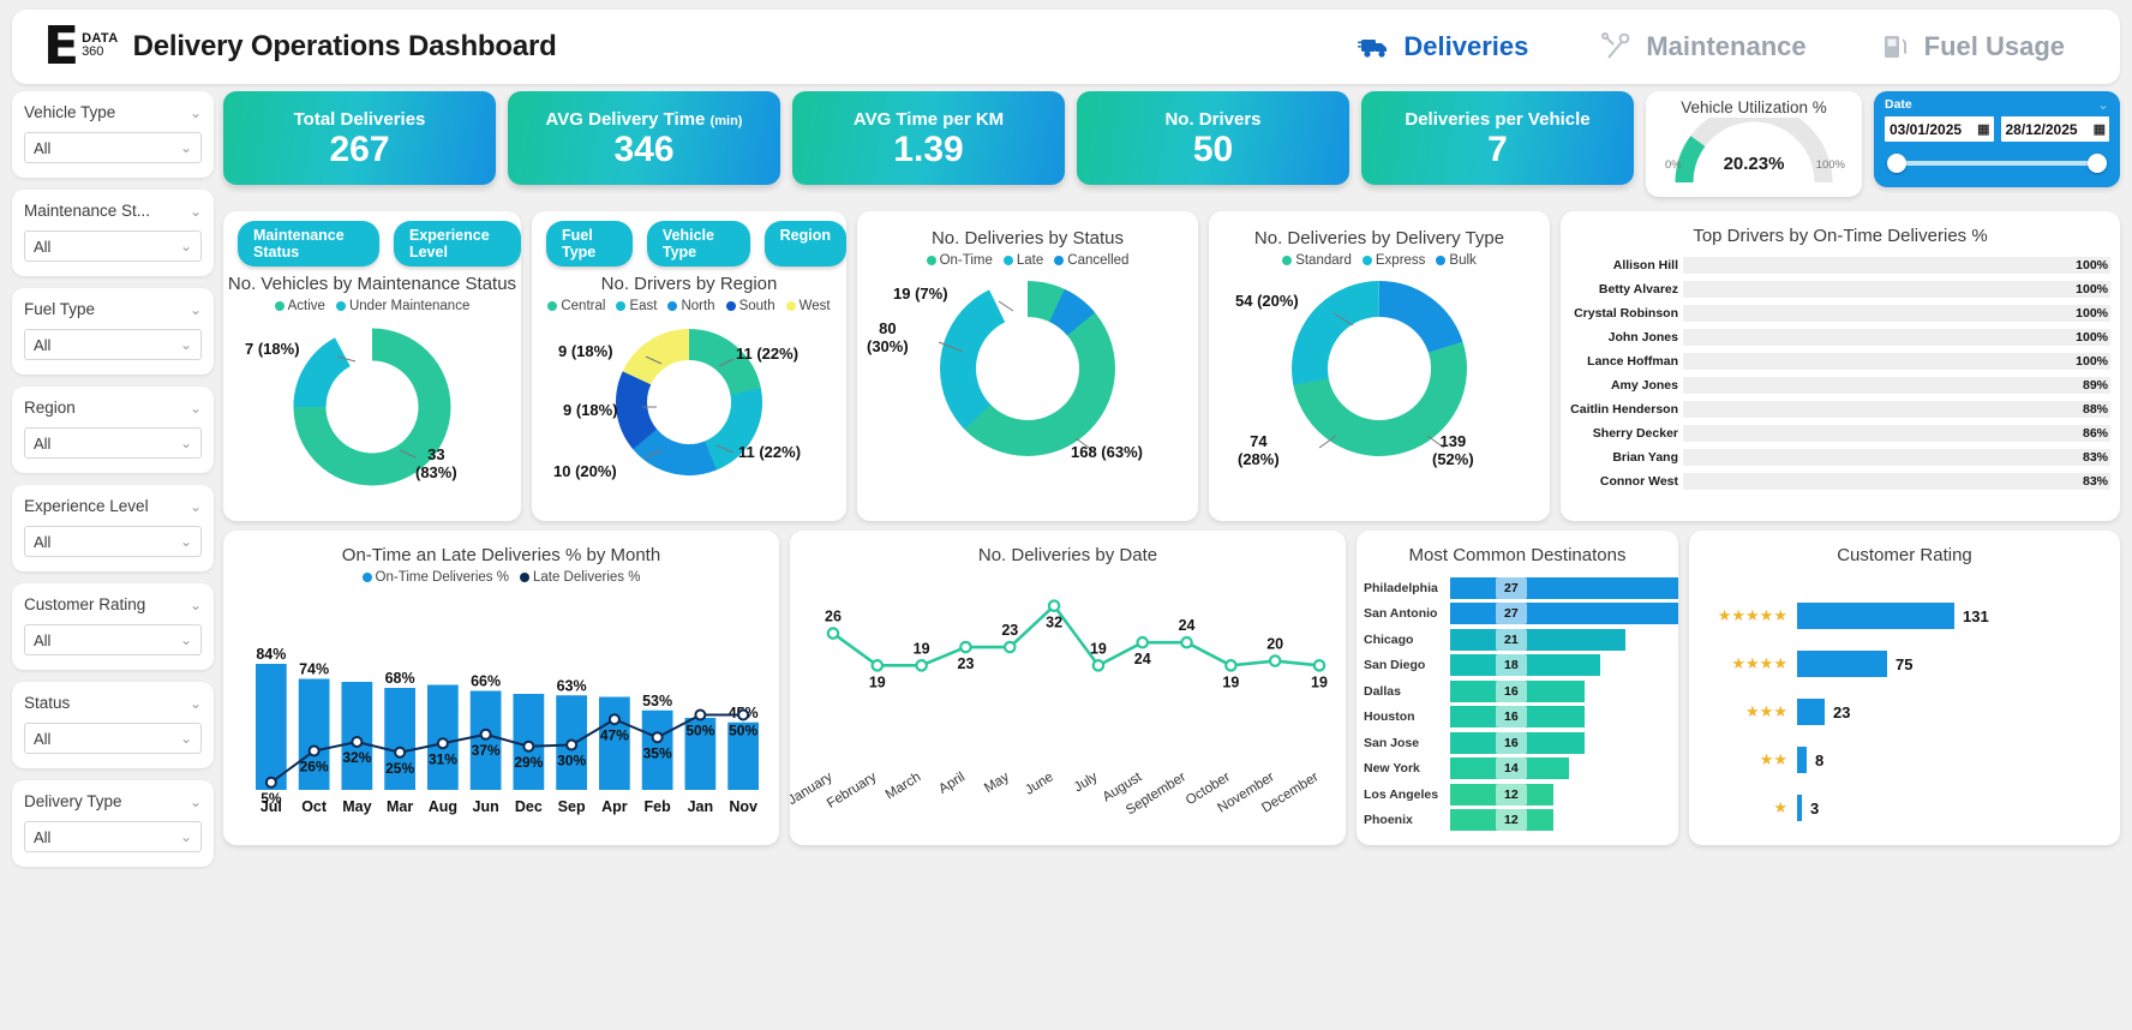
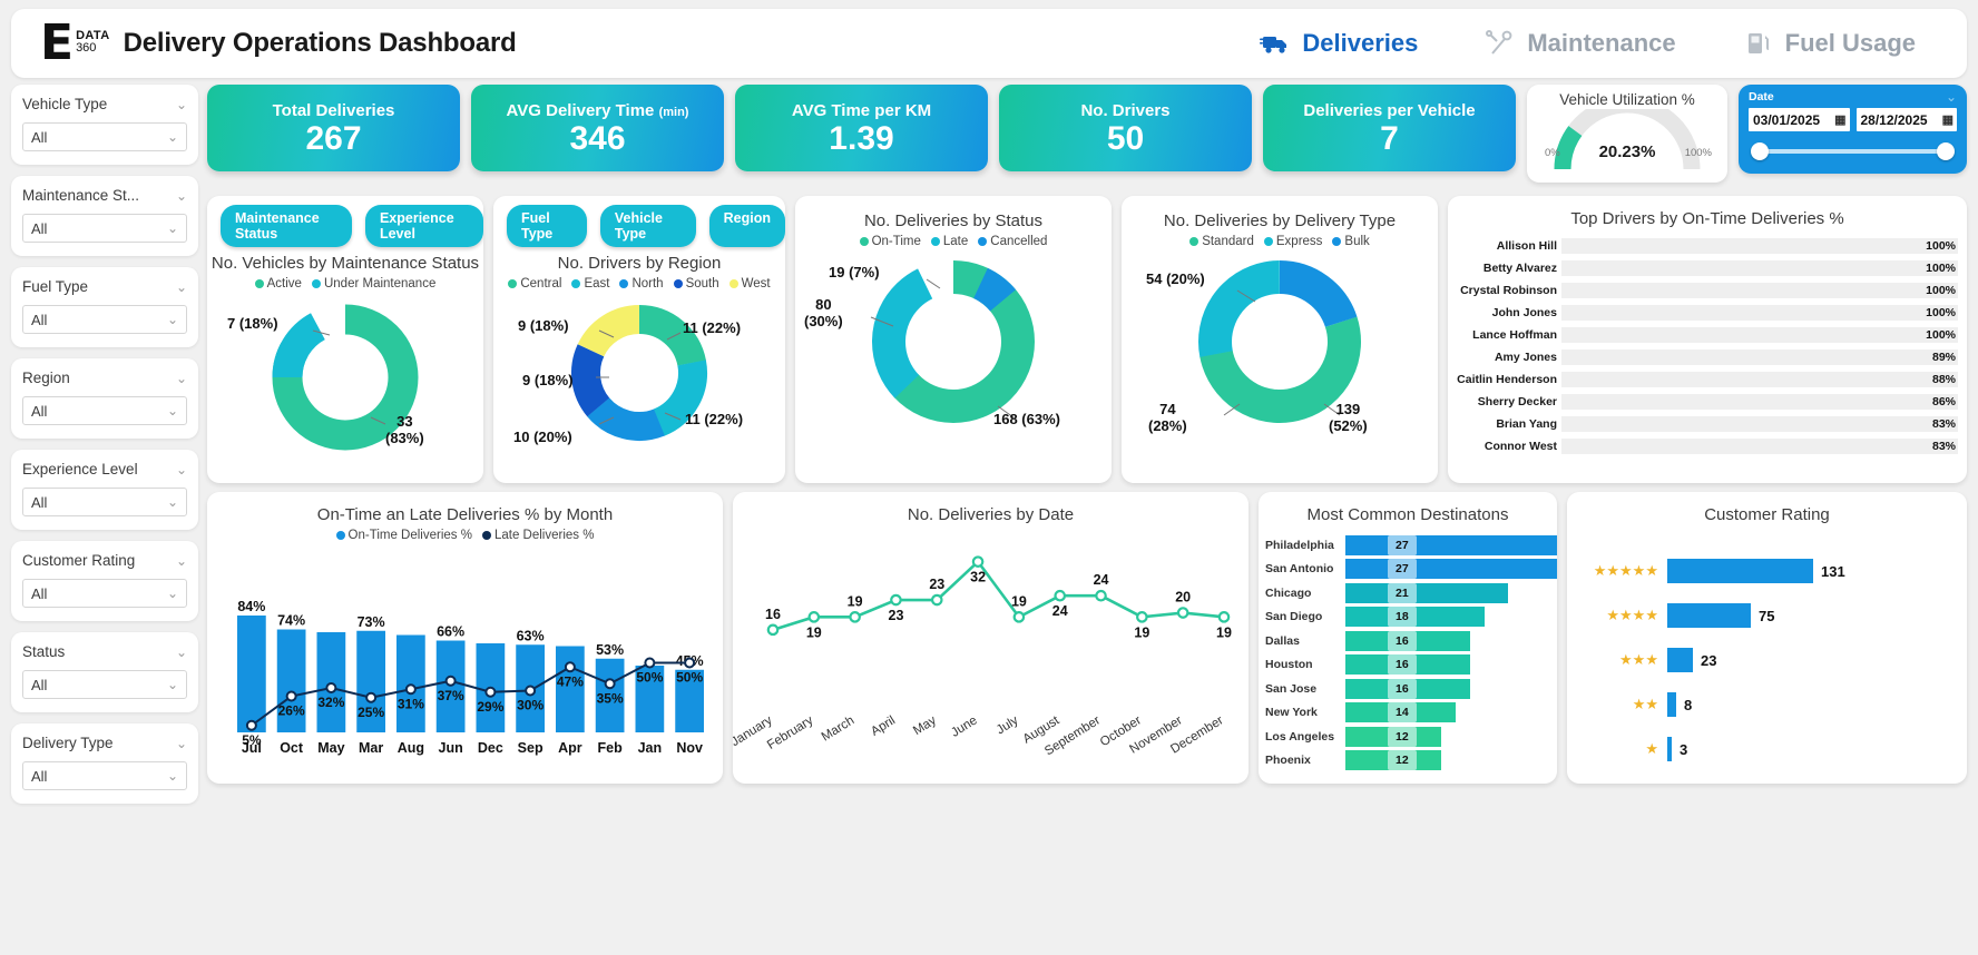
On-Time an Late Deliveries % by Month/On-Time Deliveries %/Mar: 68% -> 73%
No. Deliveries by Date/January: 26 -> 16
